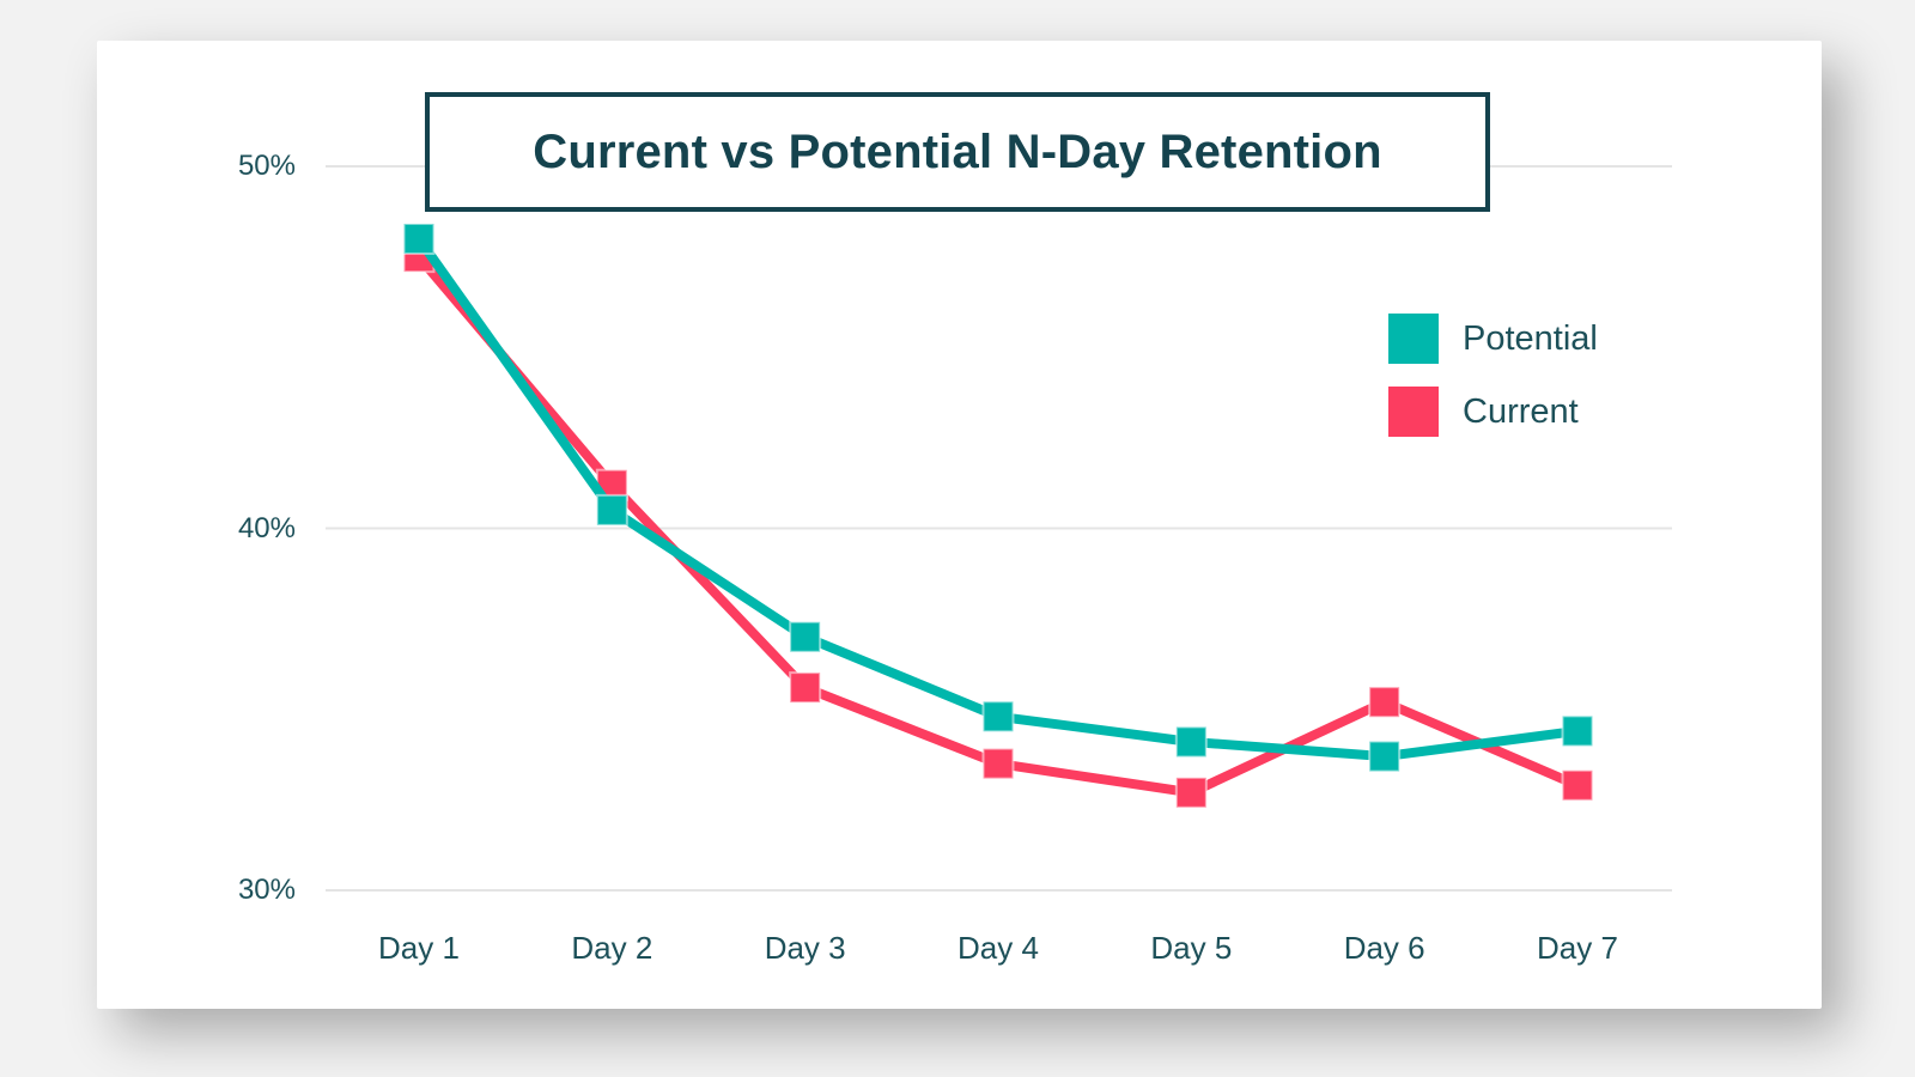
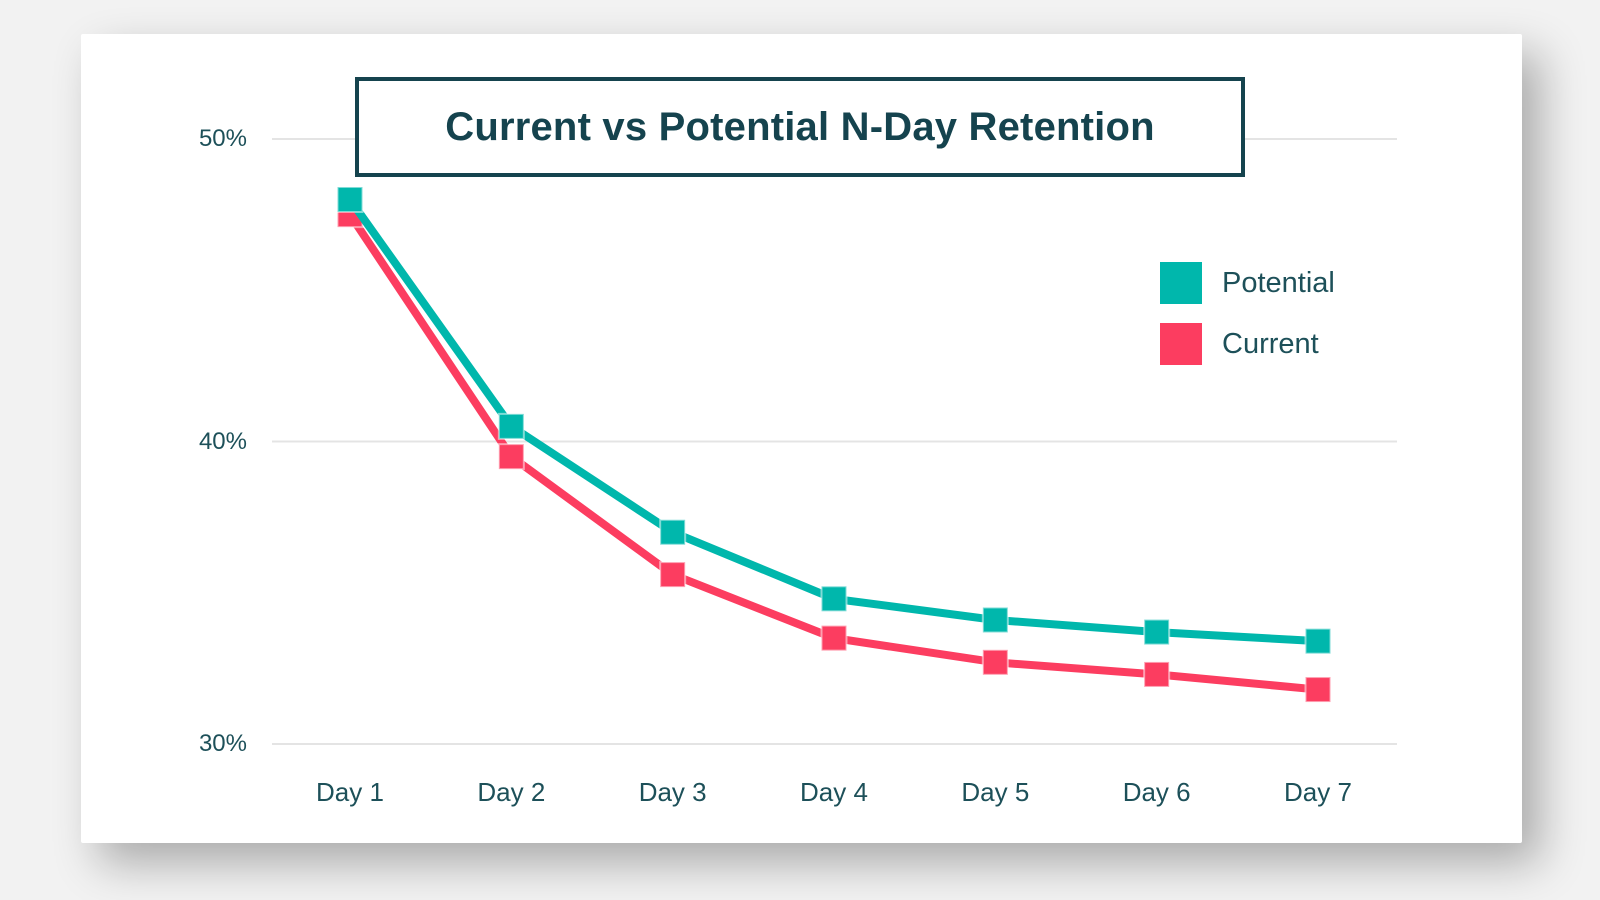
Current/Day 2: 41.2% -> 39.5%
Current/Day 6: 35.2% -> 32.3%
Potential/Day 7: 34.4% -> 33.4%
Current/Day 7: 32.9% -> 31.8%
